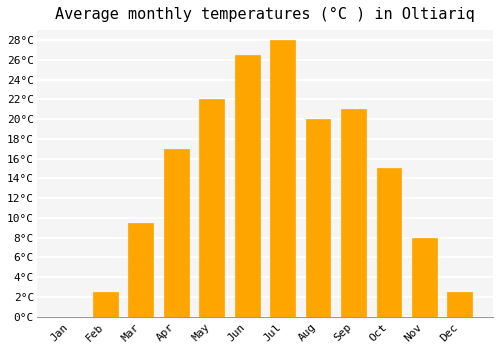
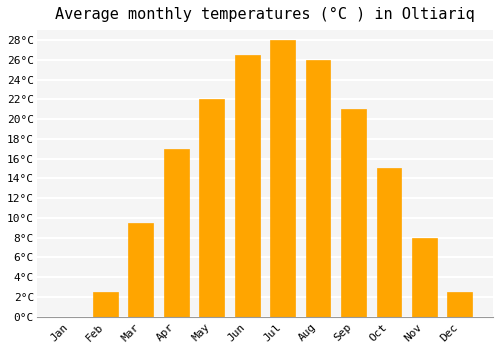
Aug: 20.0°C -> 26.0°C
